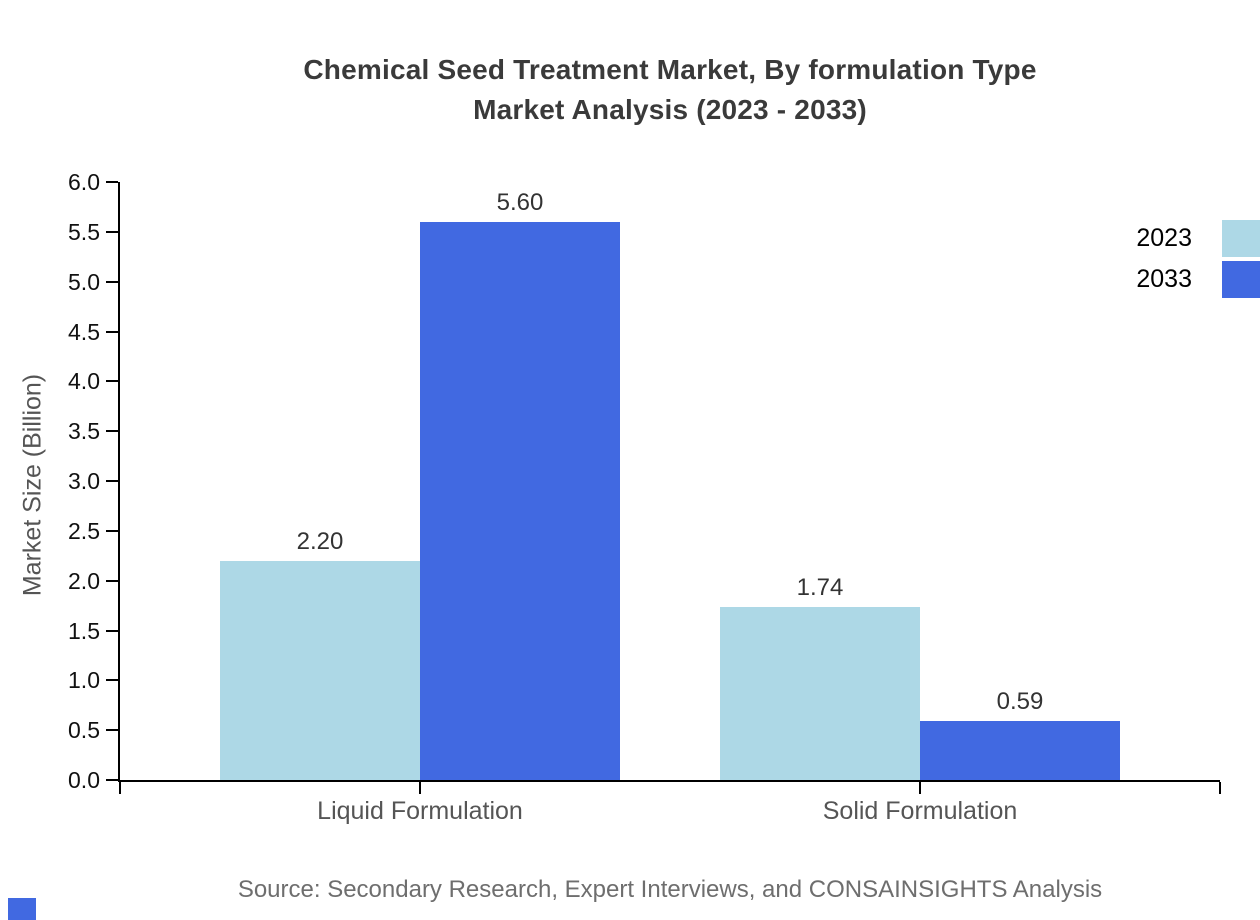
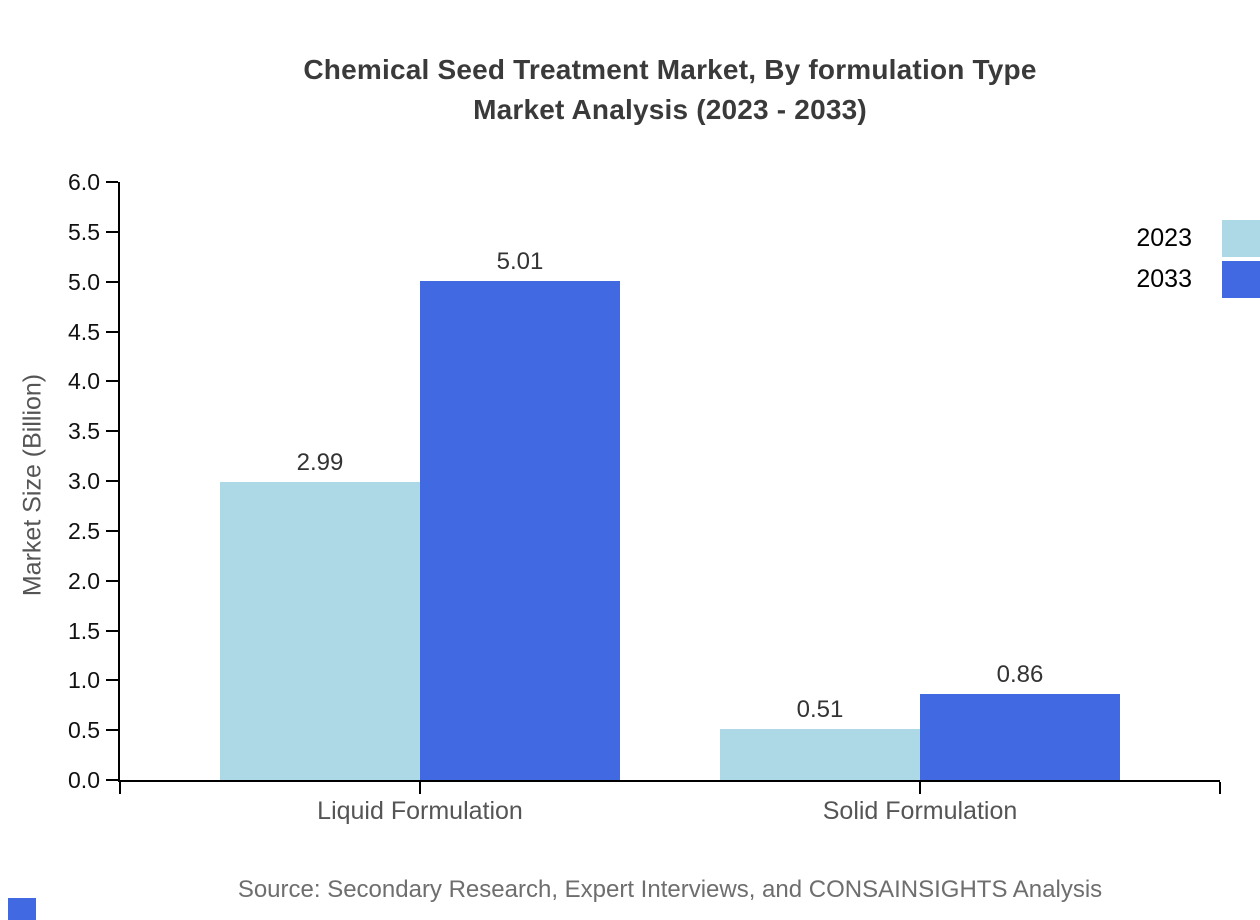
2023/Liquid Formulation: 2.20 -> 2.99
2033/Liquid Formulation: 5.60 -> 5.01
2023/Solid Formulation: 1.74 -> 0.51
2033/Solid Formulation: 0.59 -> 0.86
